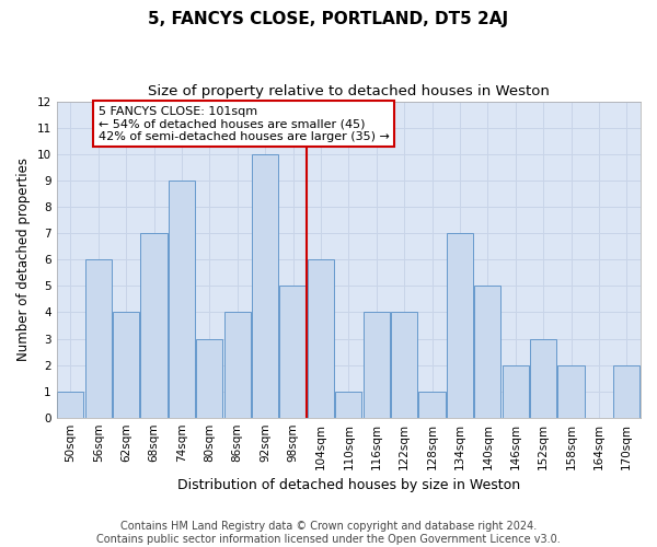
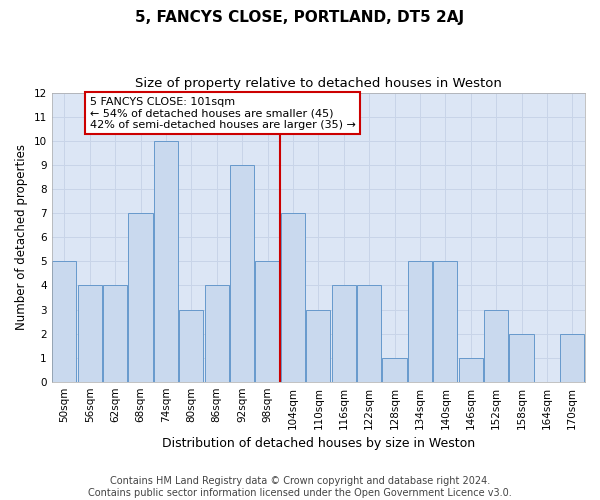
50sqm: 1 -> 5
56sqm: 6 -> 4
74sqm: 9 -> 10
92sqm: 10 -> 9
104sqm: 6 -> 7
110sqm: 1 -> 3
134sqm: 7 -> 5
146sqm: 2 -> 1
